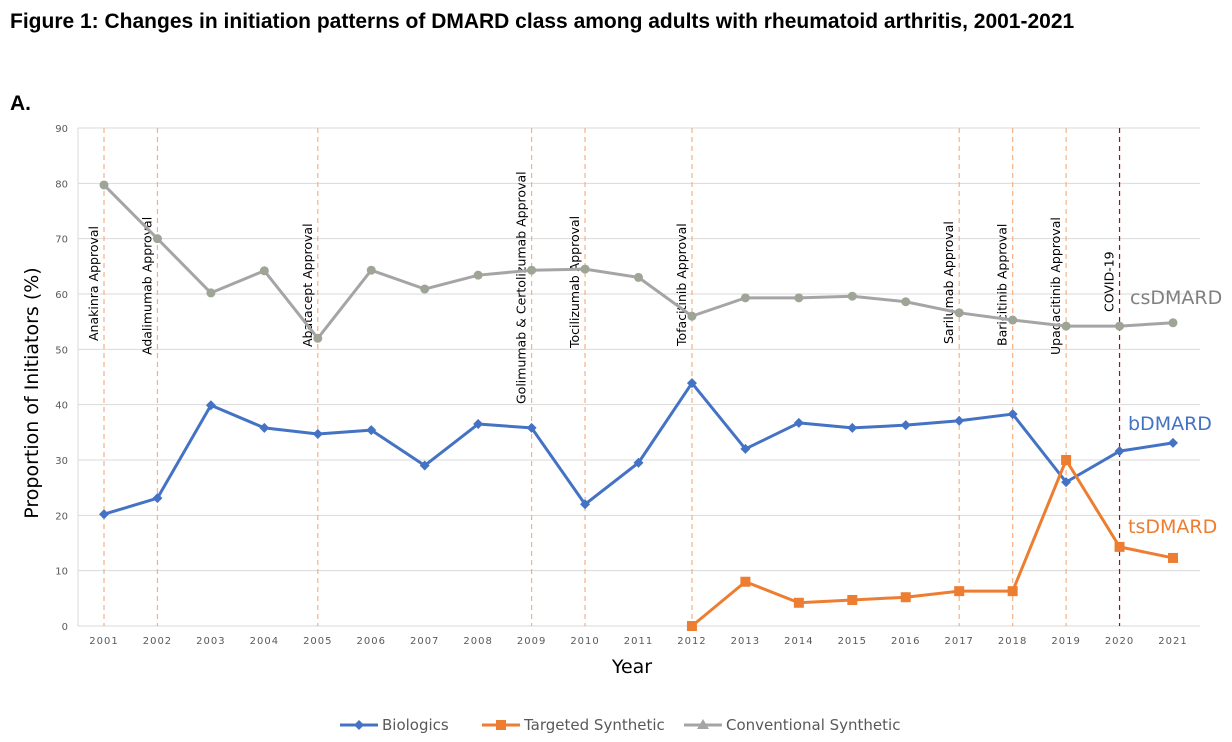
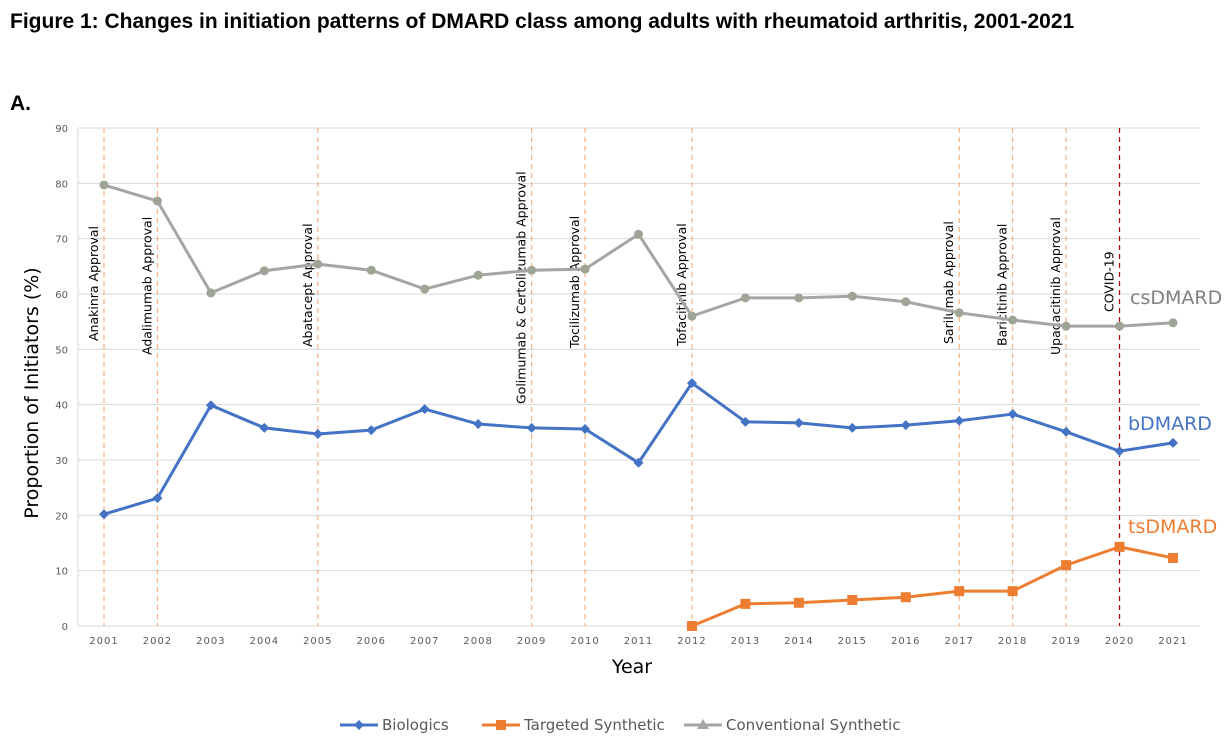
Conventional Synthetic/2002: 70 -> 77
Conventional Synthetic/2005: 52 -> 65
Biologics/2007: 29 -> 39
Biologics/2010: 22 -> 36
Conventional Synthetic/2011: 63 -> 71
Biologics/2013: 32 -> 37
Targeted Synthetic/2013: 8 -> 4
Biologics/2019: 26 -> 35
Targeted Synthetic/2019: 30 -> 11
